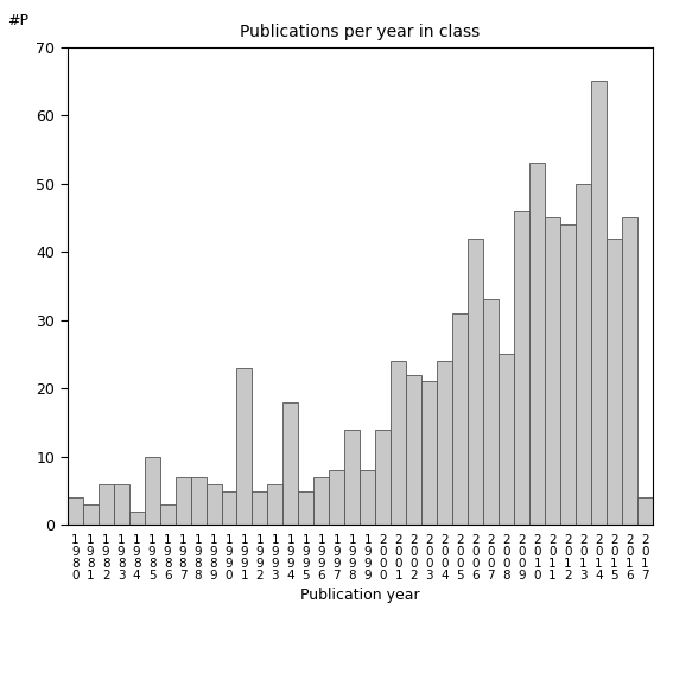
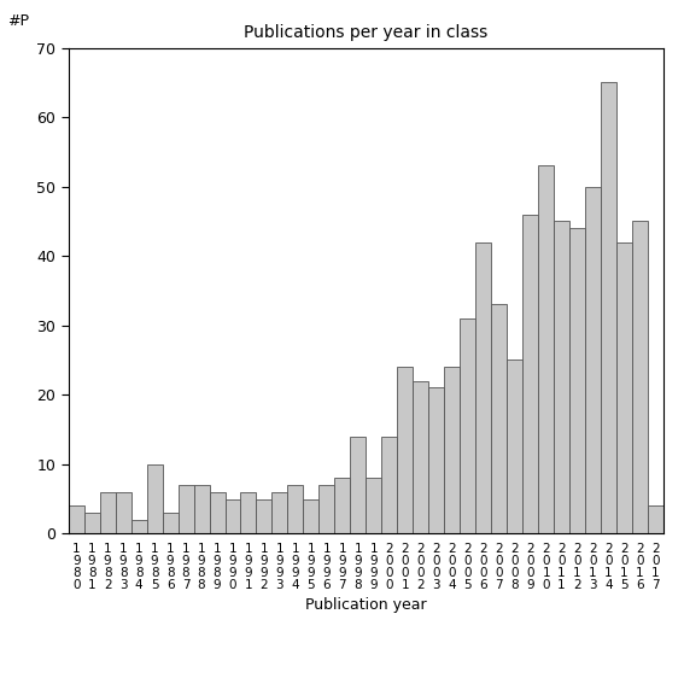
1 9 9 1: 23 -> 6
1 9 9 4: 18 -> 7
